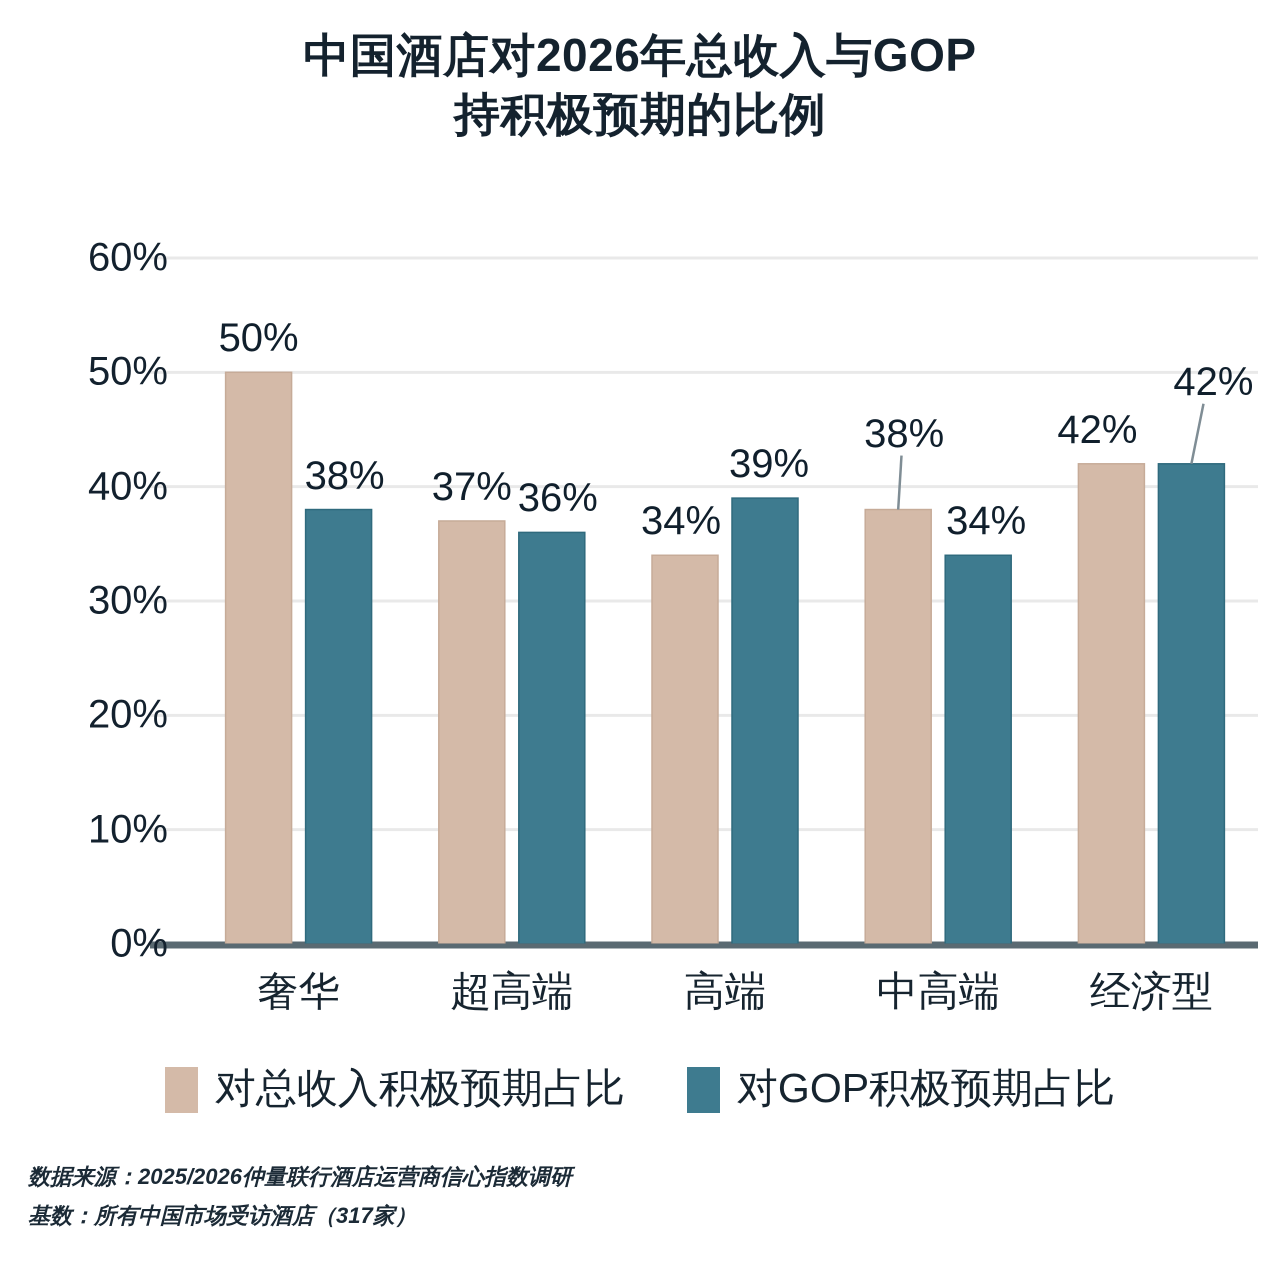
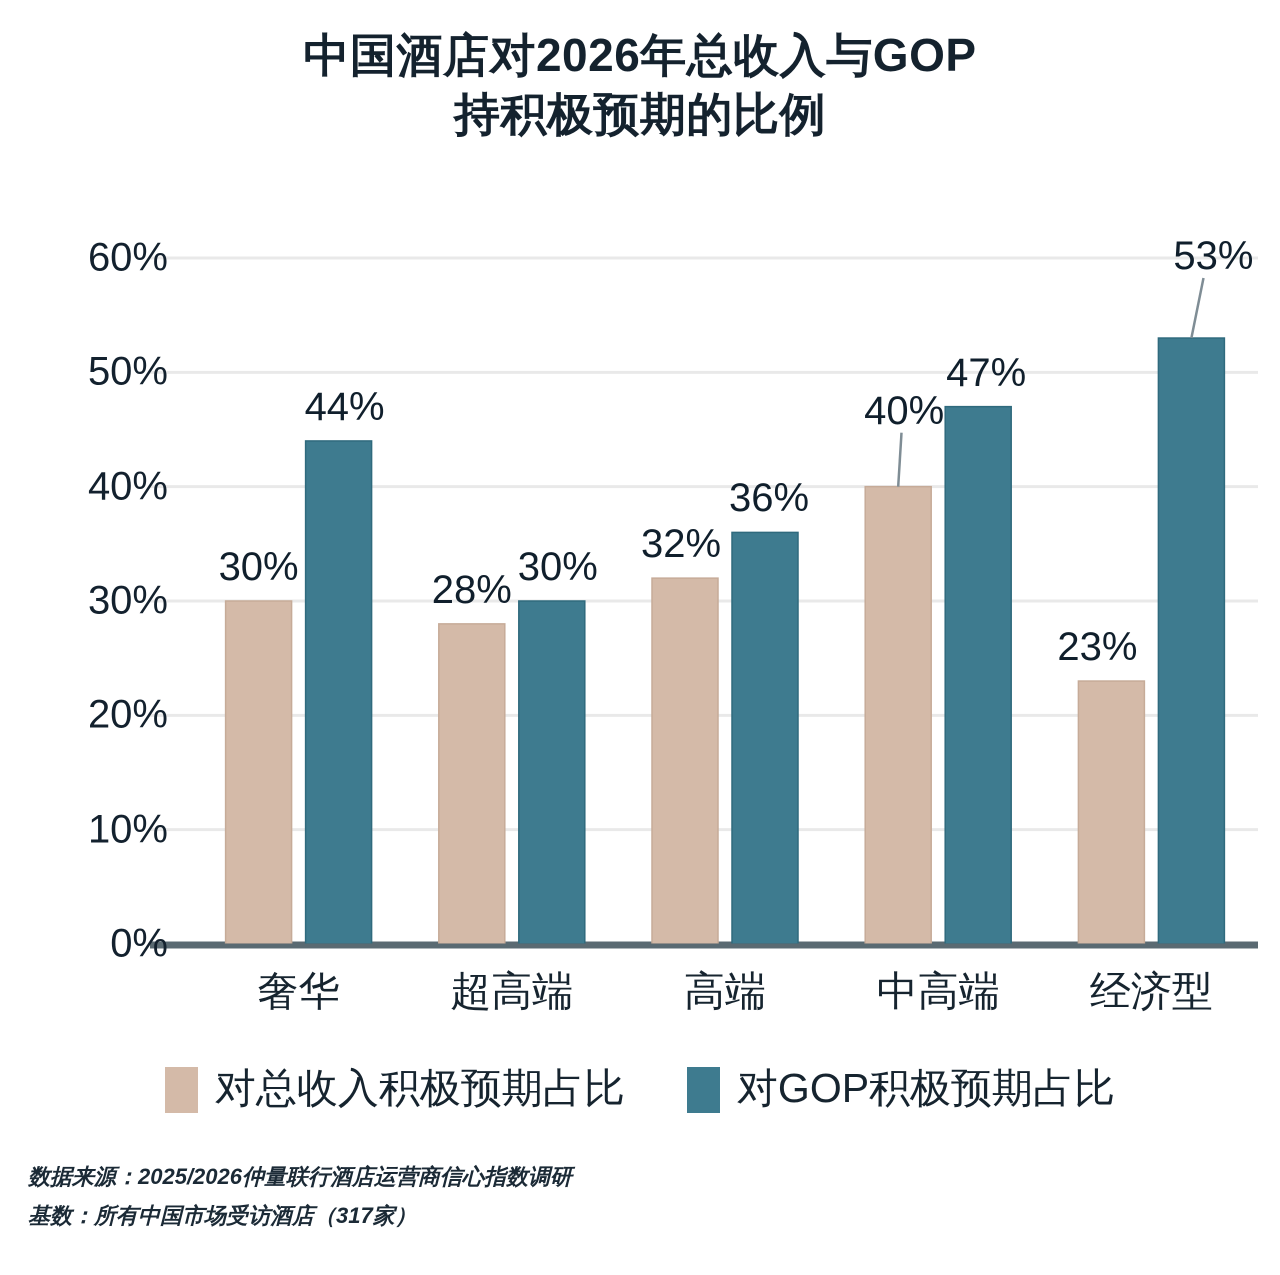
对总收入积极预期占比/奢华: 50% -> 30%
对GOP积极预期占比/奢华: 38% -> 44%
对总收入积极预期占比/超高端: 37% -> 28%
对GOP积极预期占比/超高端: 36% -> 30%
对总收入积极预期占比/高端: 34% -> 32%
对GOP积极预期占比/高端: 39% -> 36%
对总收入积极预期占比/中高端: 38% -> 40%
对GOP积极预期占比/中高端: 34% -> 47%
对总收入积极预期占比/经济型: 42% -> 23%
对GOP积极预期占比/经济型: 42% -> 53%
